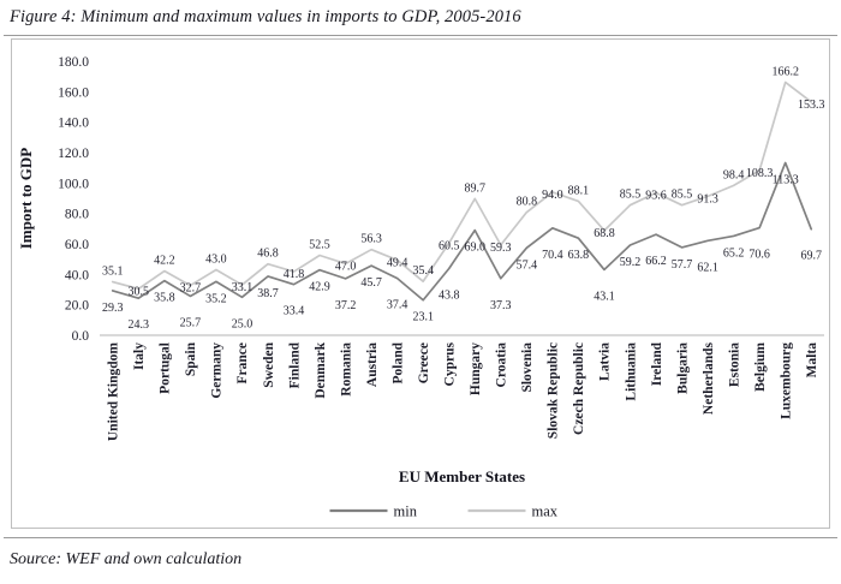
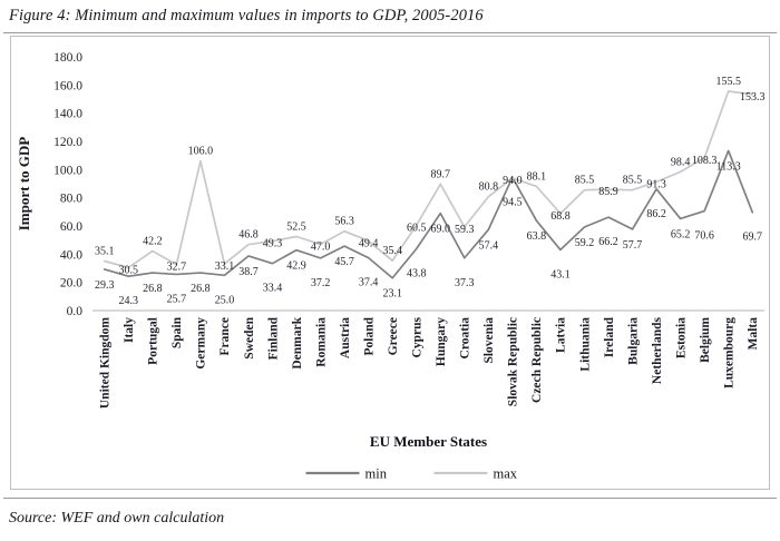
min/Portugal: 35.8 -> 26.8
min/Germany: 35.2 -> 26.8
max/Germany: 43.0 -> 106.0
max/Finland: 41.8 -> 49.3
min/Slovak Republic: 70.4 -> 94.5
max/Ireland: 93.6 -> 85.9
min/Netherlands: 62.1 -> 86.2
max/Luxembourg: 166.2 -> 155.5
